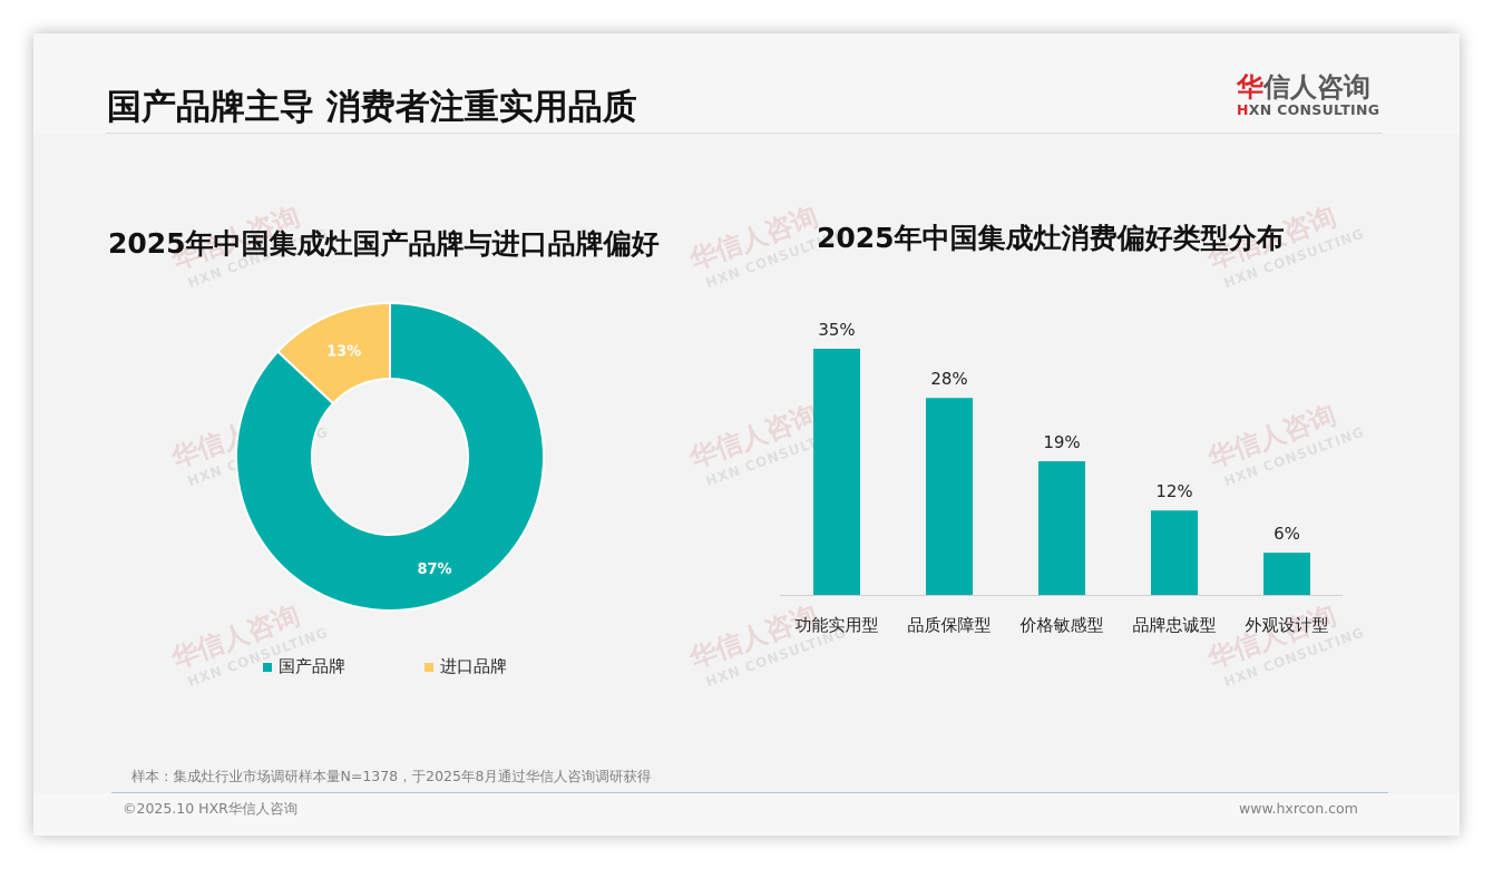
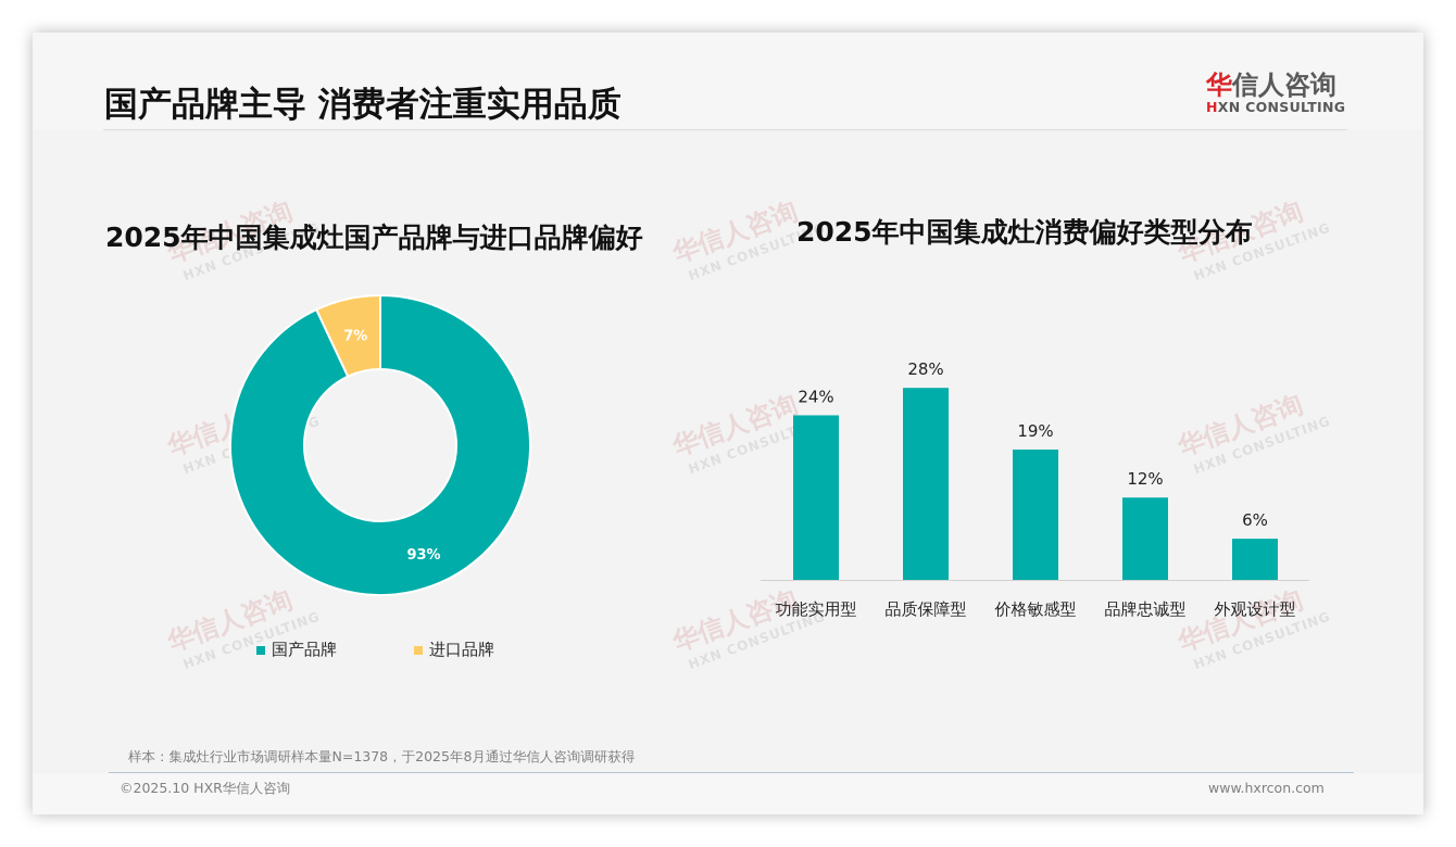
2025年中国集成灶国产品牌与进口品牌偏好/国产品牌: 87% -> 93%
2025年中国集成灶国产品牌与进口品牌偏好/进口品牌: 13% -> 7%
2025年中国集成灶消费偏好类型分布/功能实用型: 35% -> 24%
